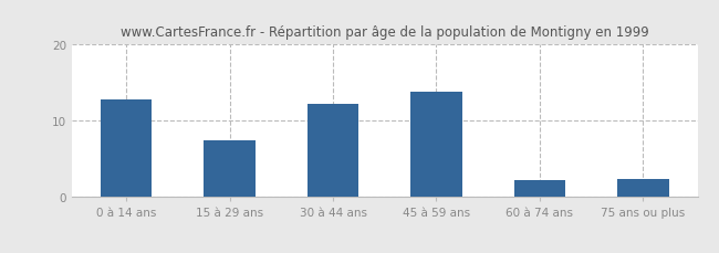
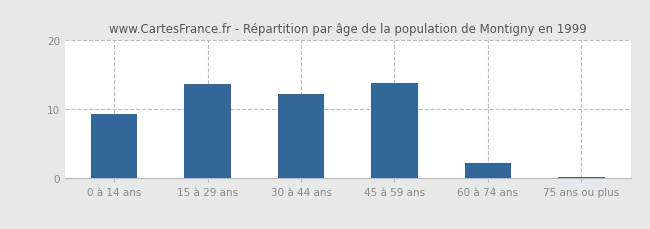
0 à 14 ans: 12.8 -> 9.3
15 à 29 ans: 7.4 -> 13.7
75 ans ou plus: 2.4 -> 0.2
